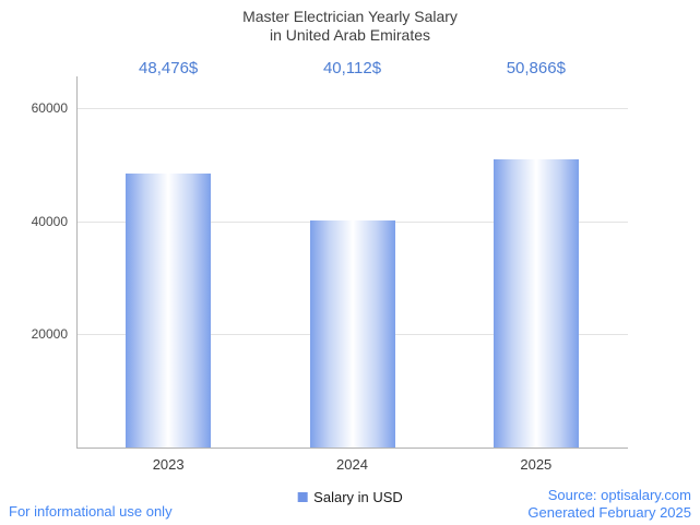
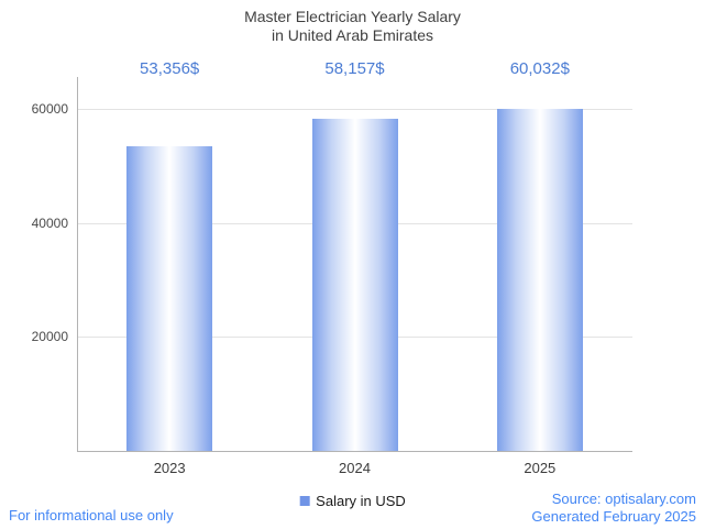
2023: 48,476 -> 53,356
2024: 40,112 -> 58,157
2025: 50,866 -> 60,032
